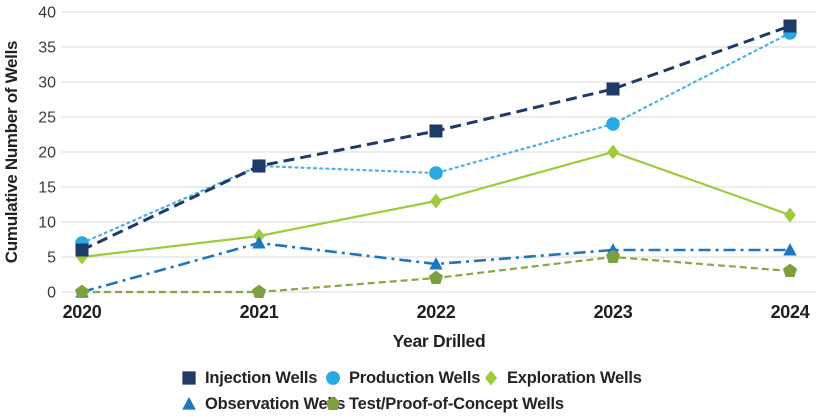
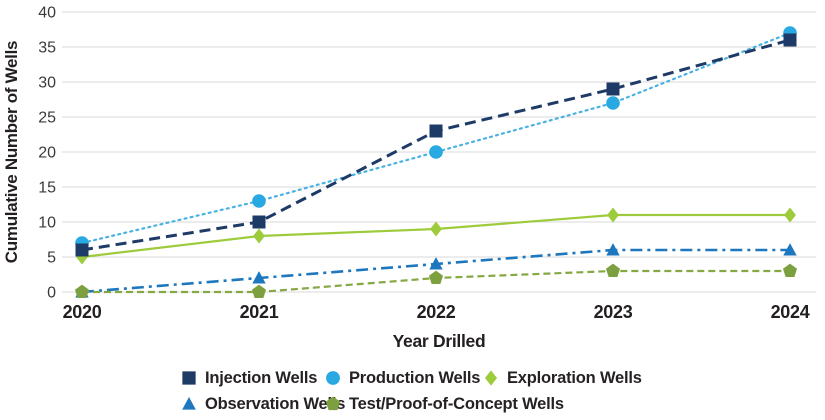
Injection Wells/2021: 18 -> 10
Production Wells/2021: 18 -> 13
Observation Wells/2021: 7 -> 2
Production Wells/2022: 17 -> 20
Exploration Wells/2022: 13 -> 9
Production Wells/2023: 24 -> 27
Exploration Wells/2023: 20 -> 11
Test/Proof-of-Concept Wells/2023: 5 -> 3
Injection Wells/2024: 38 -> 36
